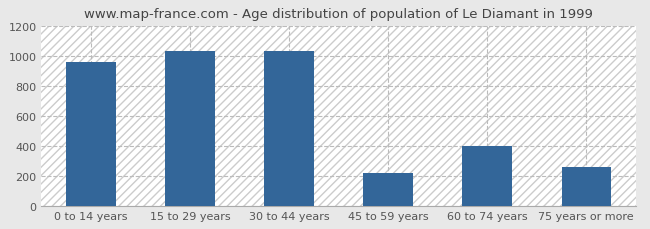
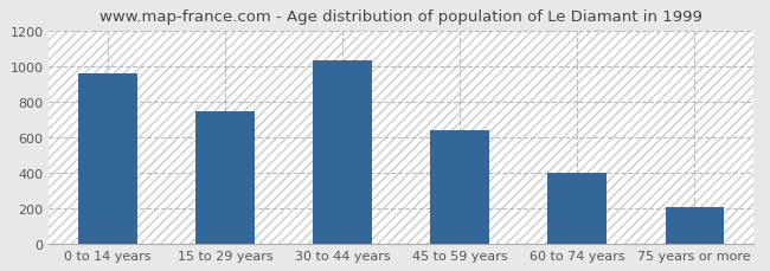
15 to 29 years: 1030 -> 750
45 to 59 years: 220 -> 640
75 years or more: 260 -> 200
